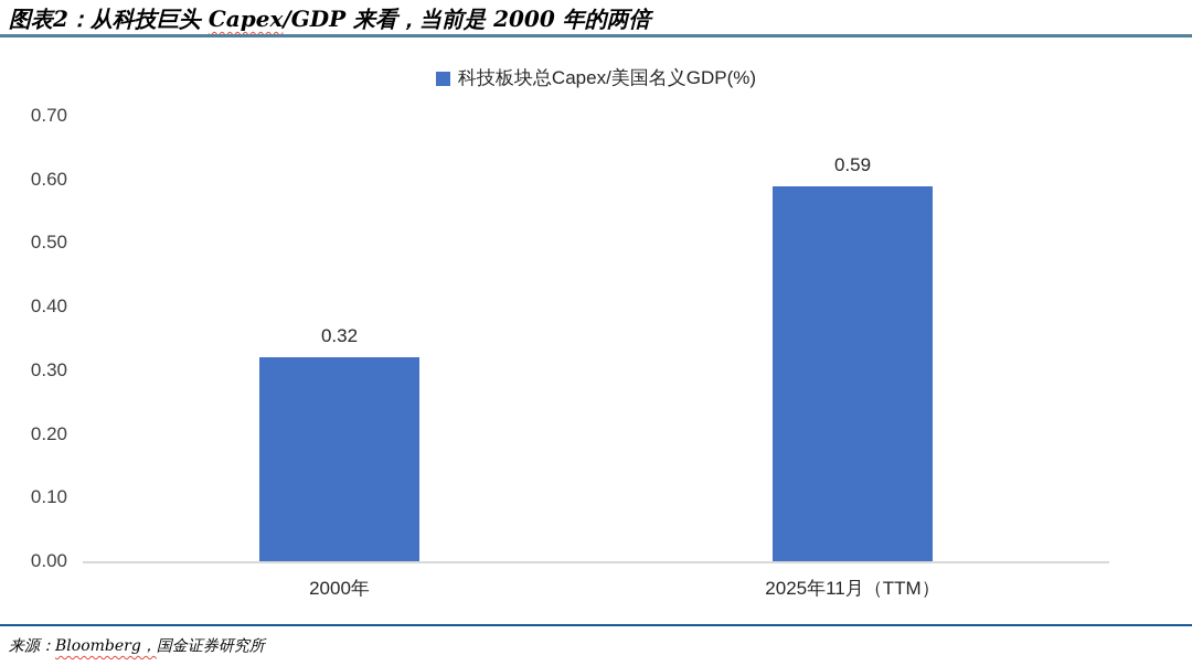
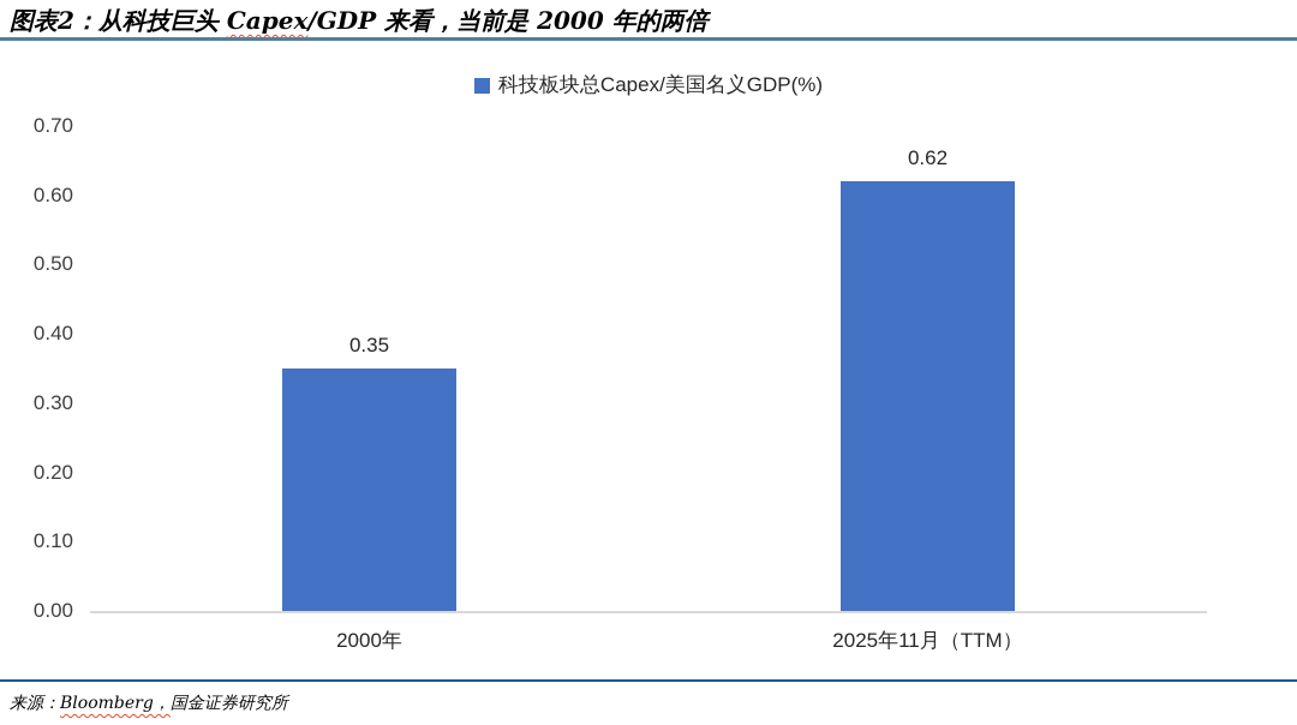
2000年: 0.32 -> 0.35
2025年11月（TTM）: 0.59 -> 0.62
